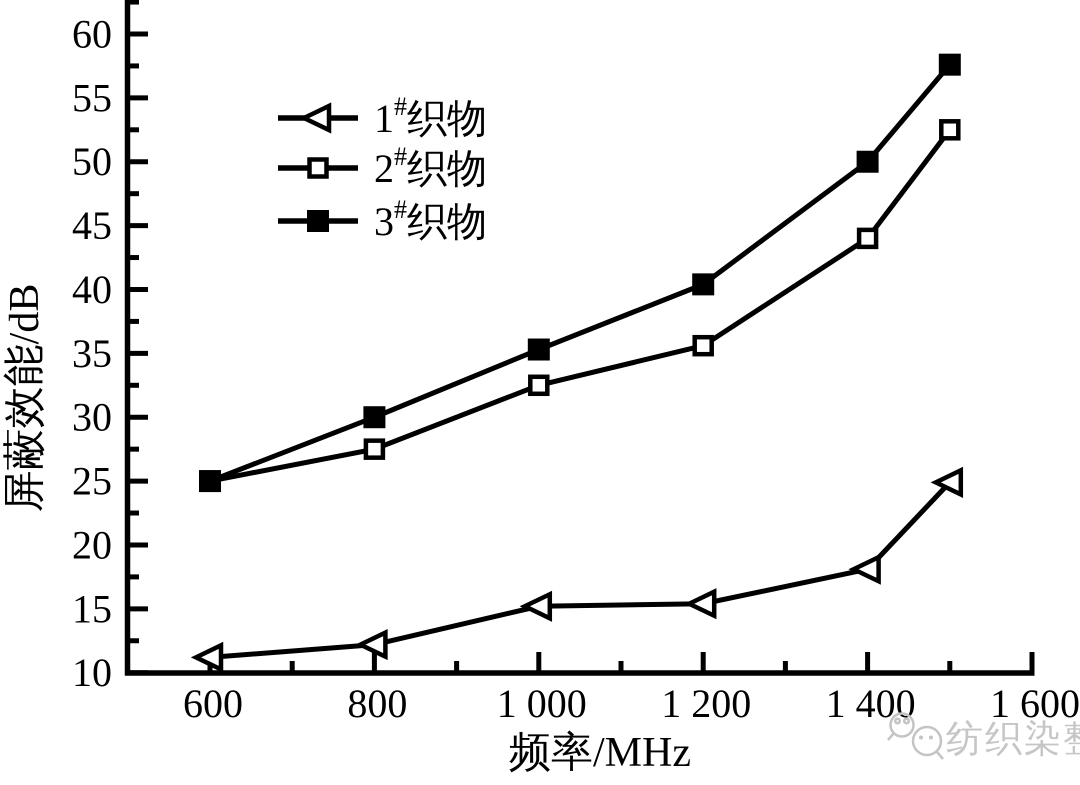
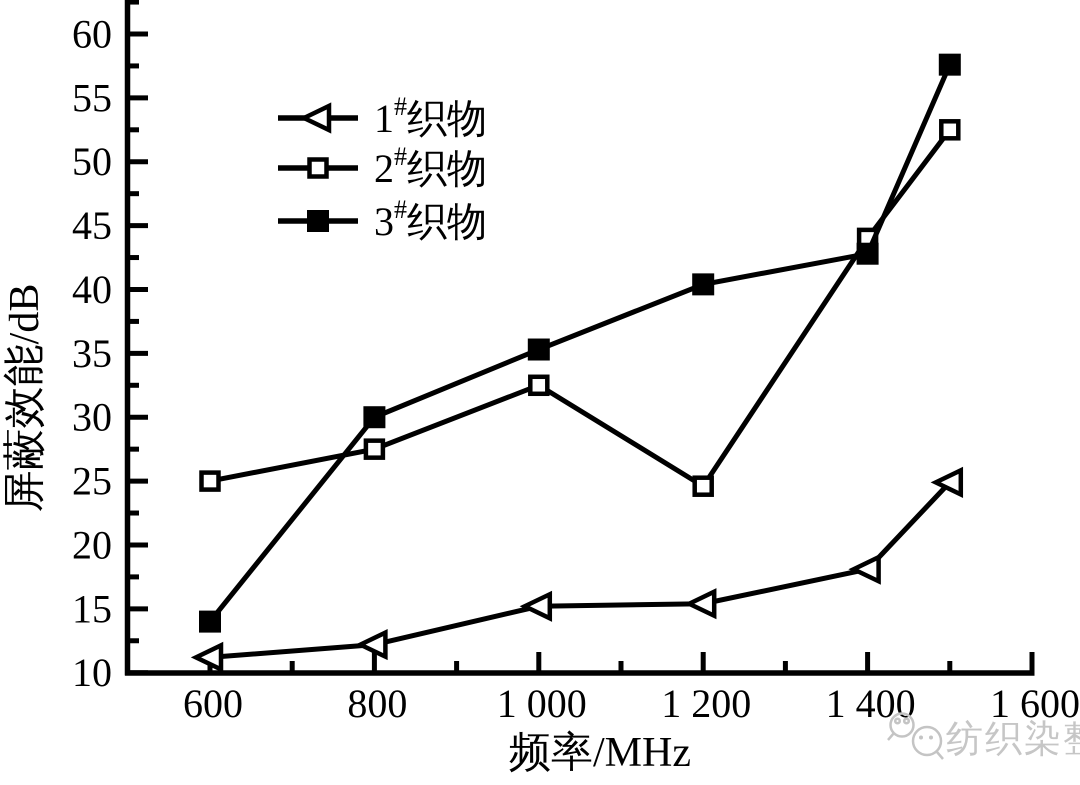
3#织物/600: 25.0 -> 14.0
2#织物/1200: 35.6 -> 24.6
3#织物/1400: 50.0 -> 42.8
